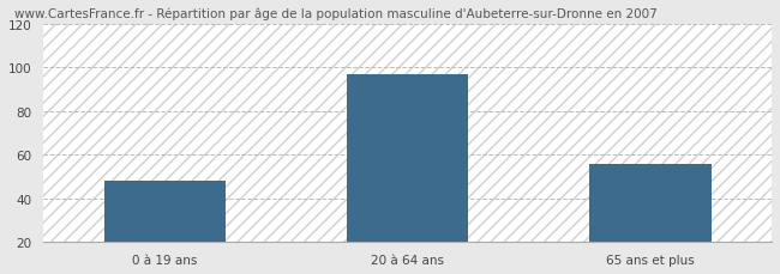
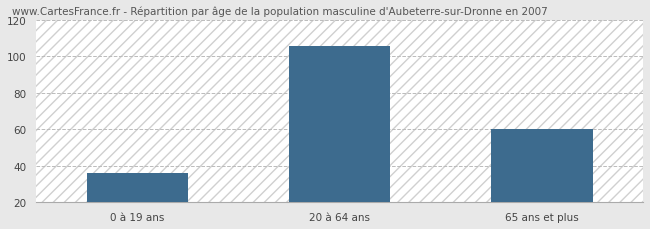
0 à 19 ans: 48 -> 36
20 à 64 ans: 97 -> 106
65 ans et plus: 56 -> 60
